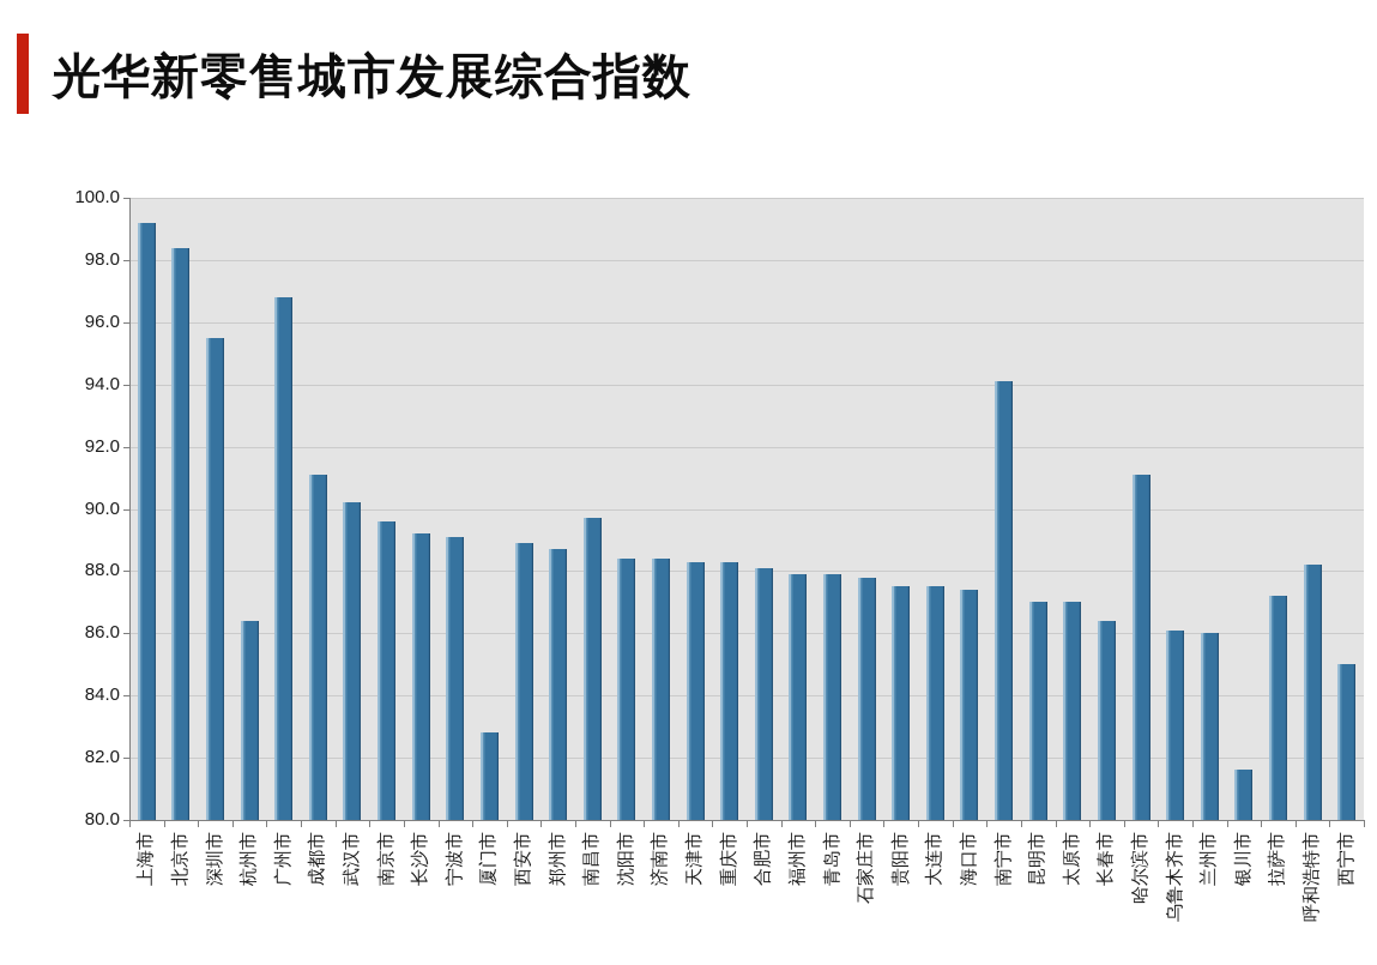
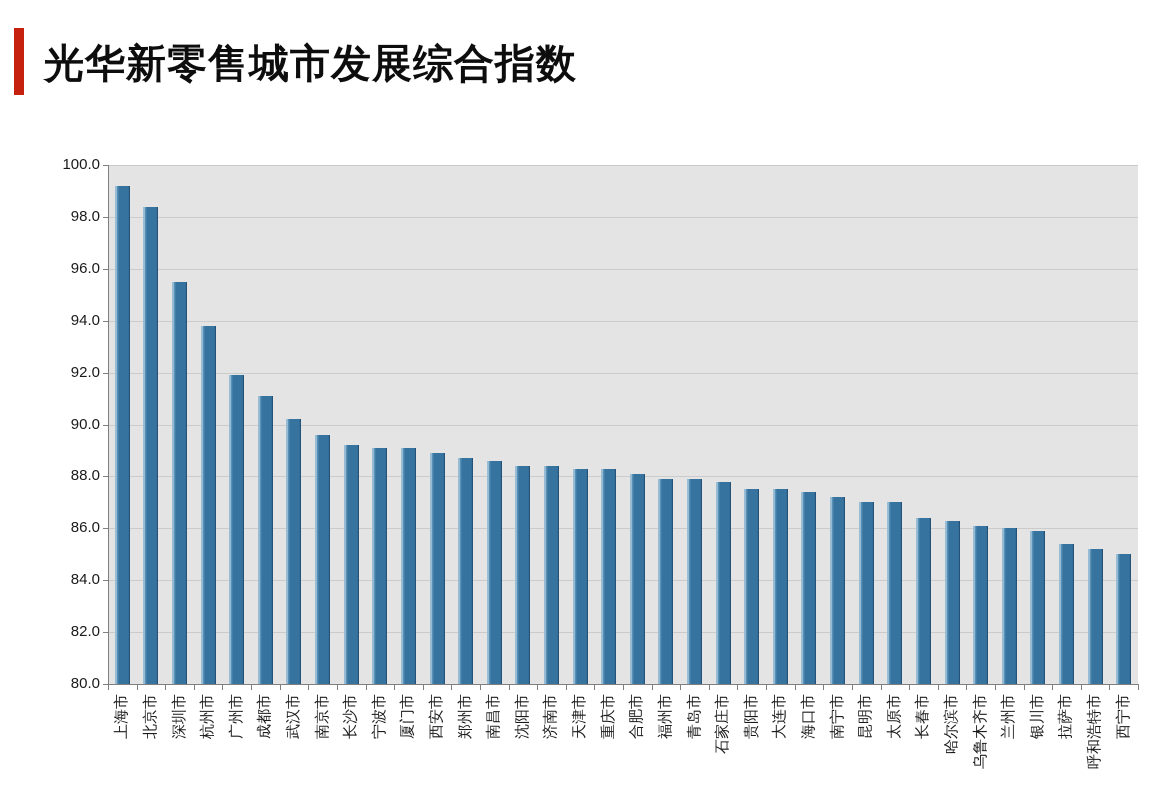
杭州市: 86.4 -> 93.8
广州市: 96.8 -> 91.9
厦门市: 82.8 -> 89.1
南昌市: 89.7 -> 88.6
南宁市: 94.1 -> 87.2
哈尔滨市: 91.1 -> 86.3
银川市: 81.6 -> 85.9
拉萨市: 87.2 -> 85.4
呼和浩特市: 88.2 -> 85.2
